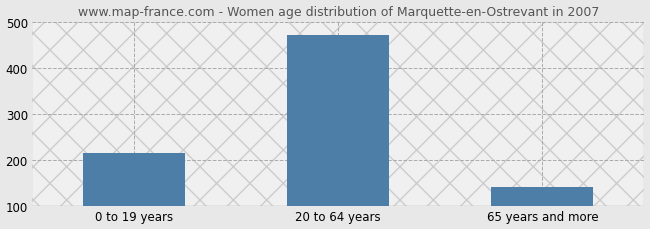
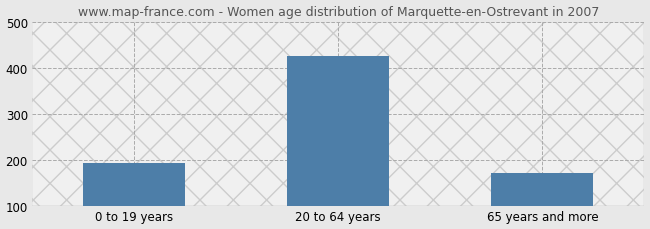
0 to 19 years: 215 -> 192
20 to 64 years: 470 -> 426
65 years and more: 140 -> 170
